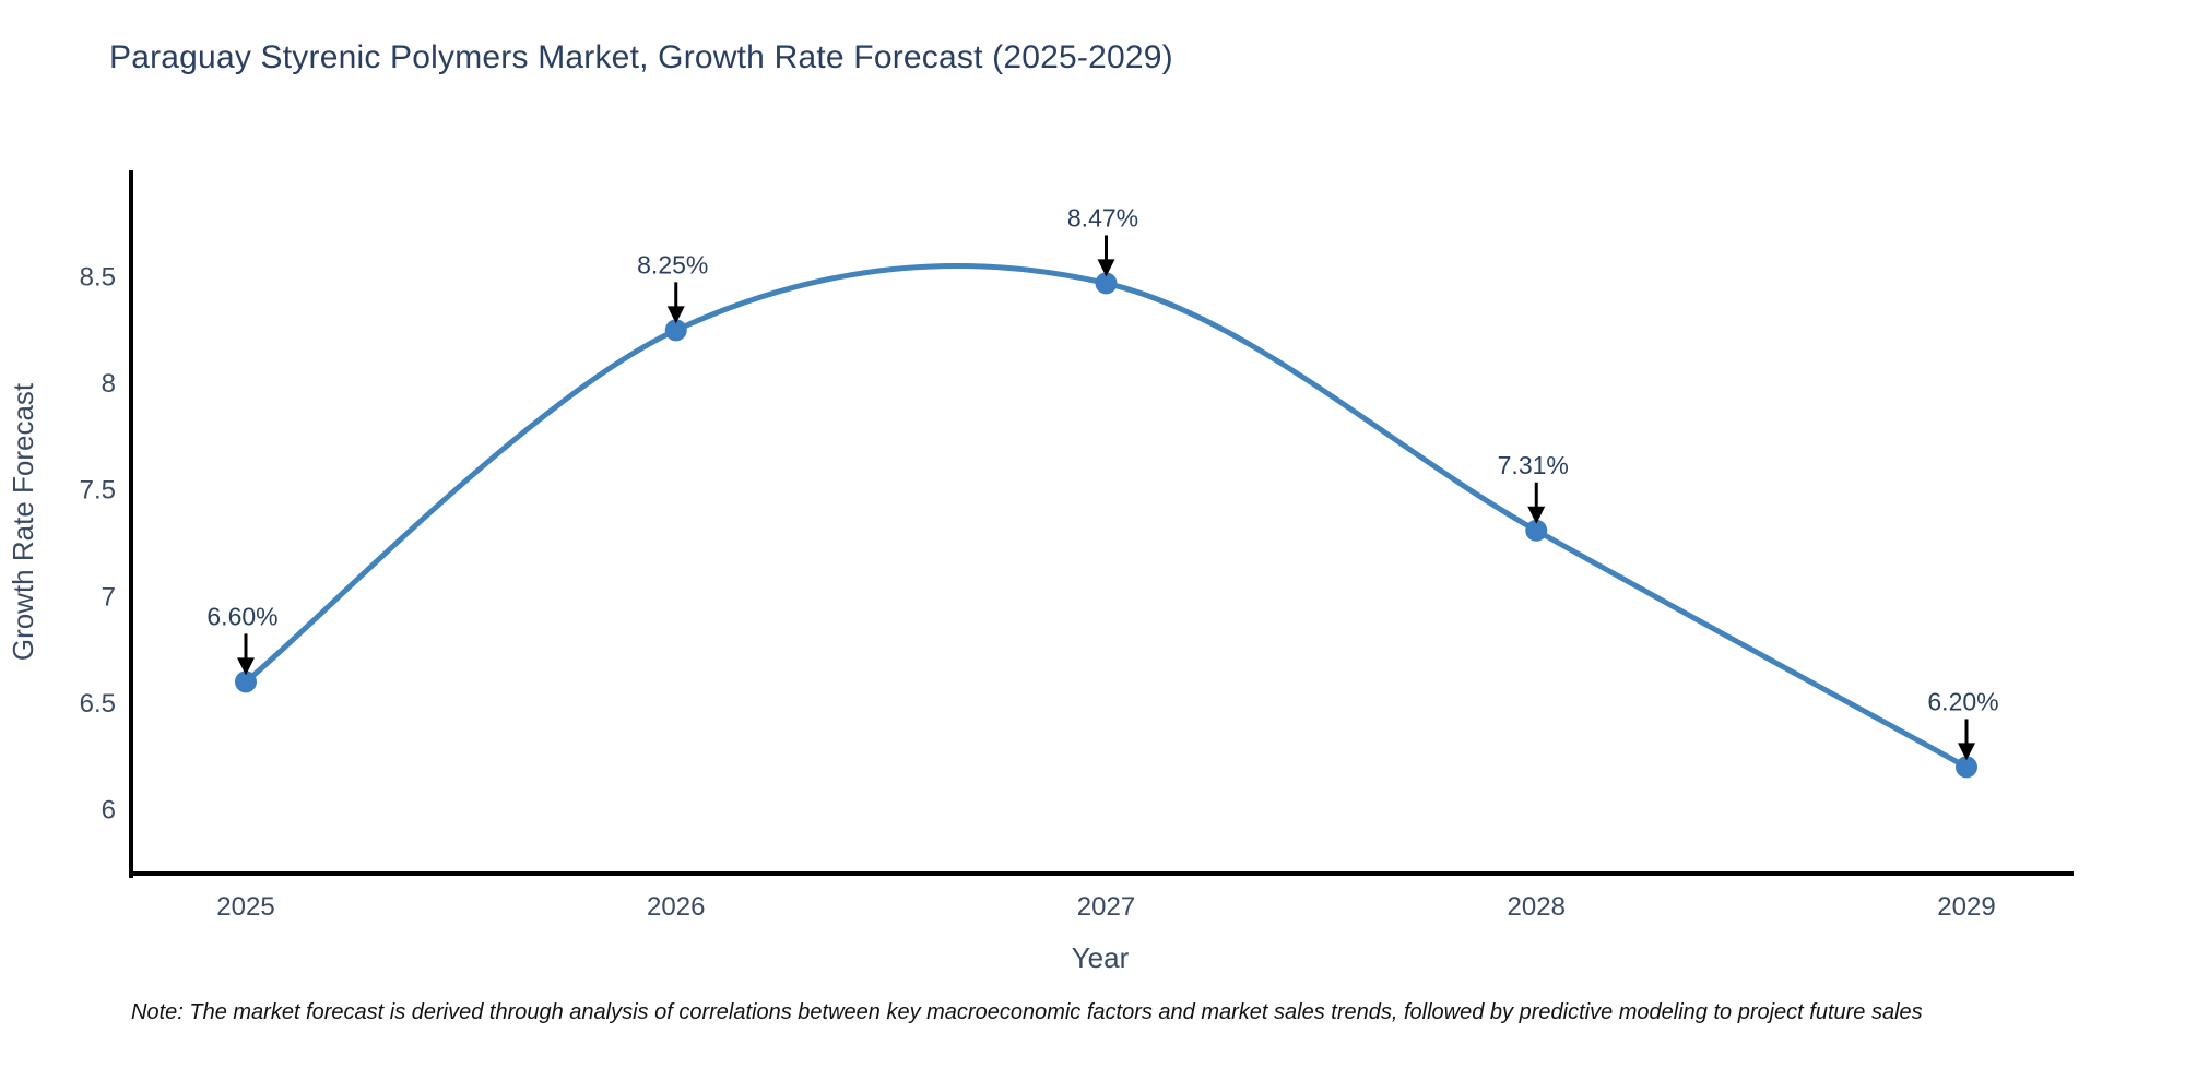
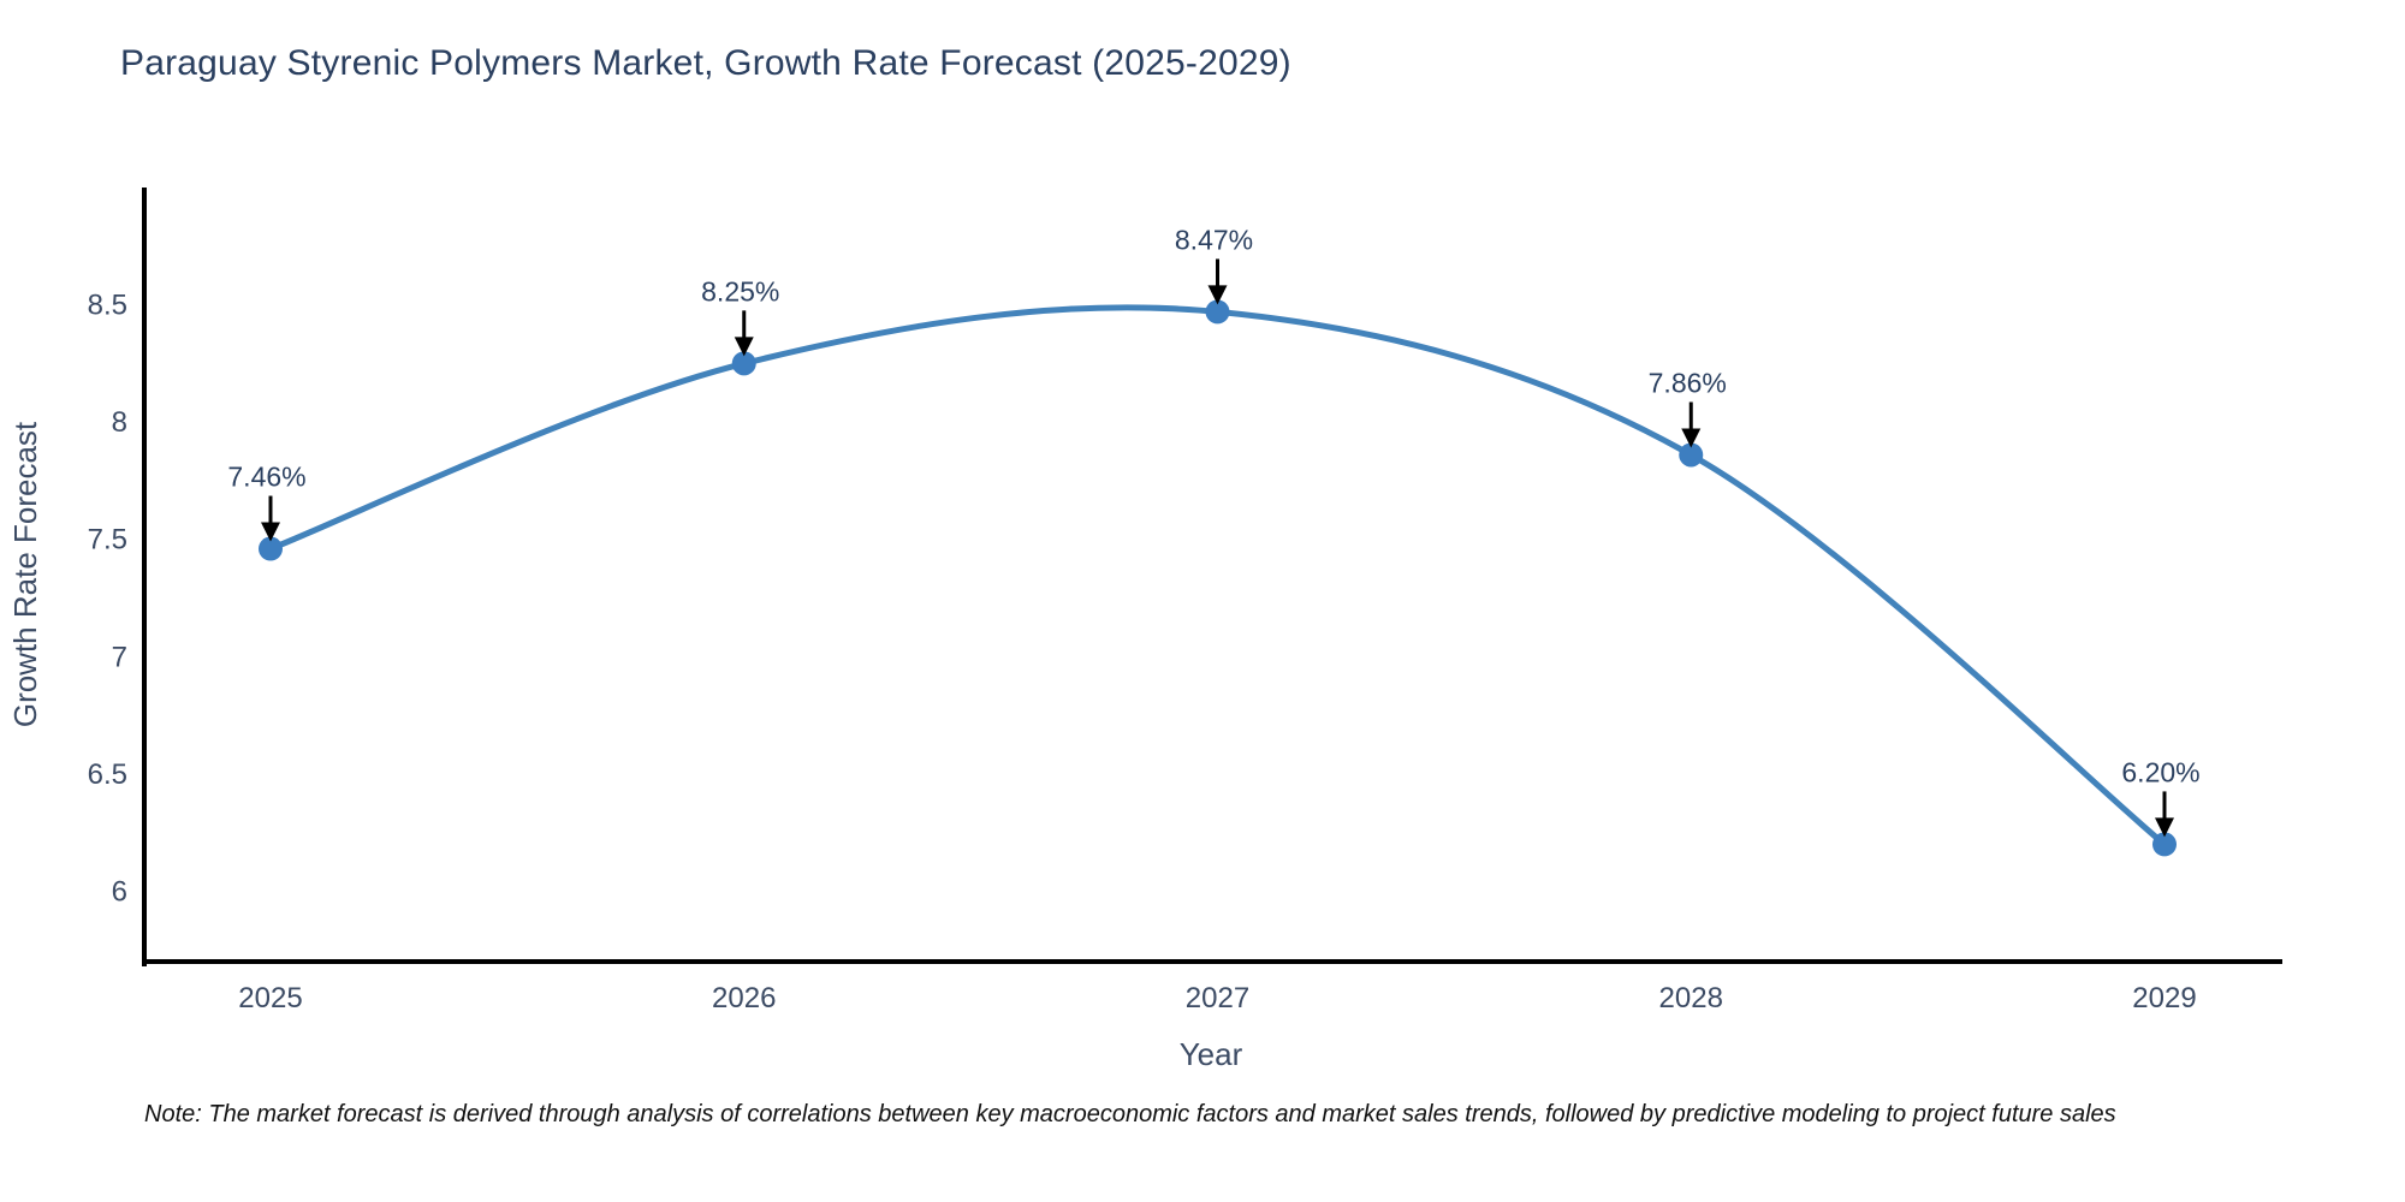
2025: 6.60% -> 7.46%
2028: 7.31% -> 7.86%
